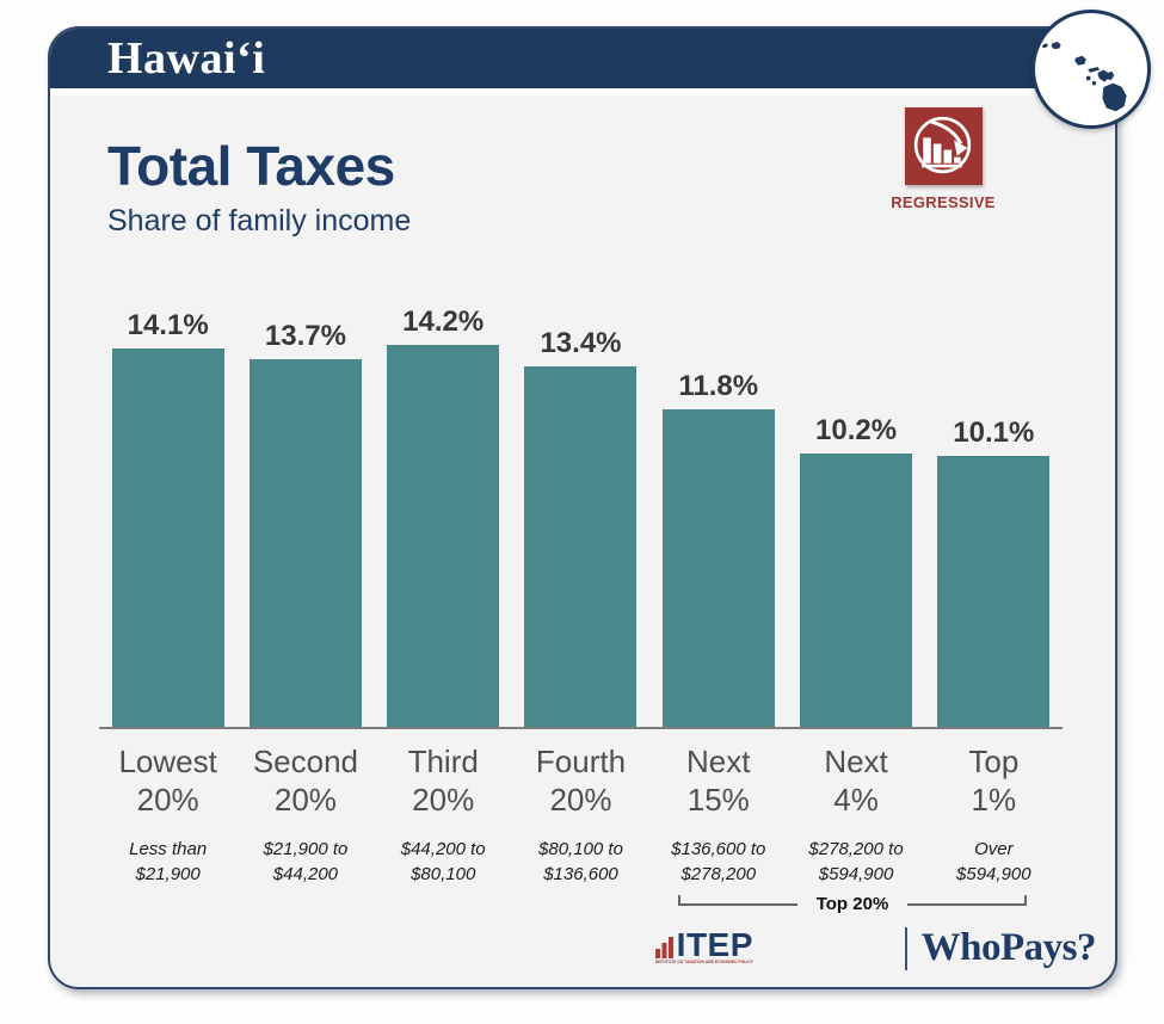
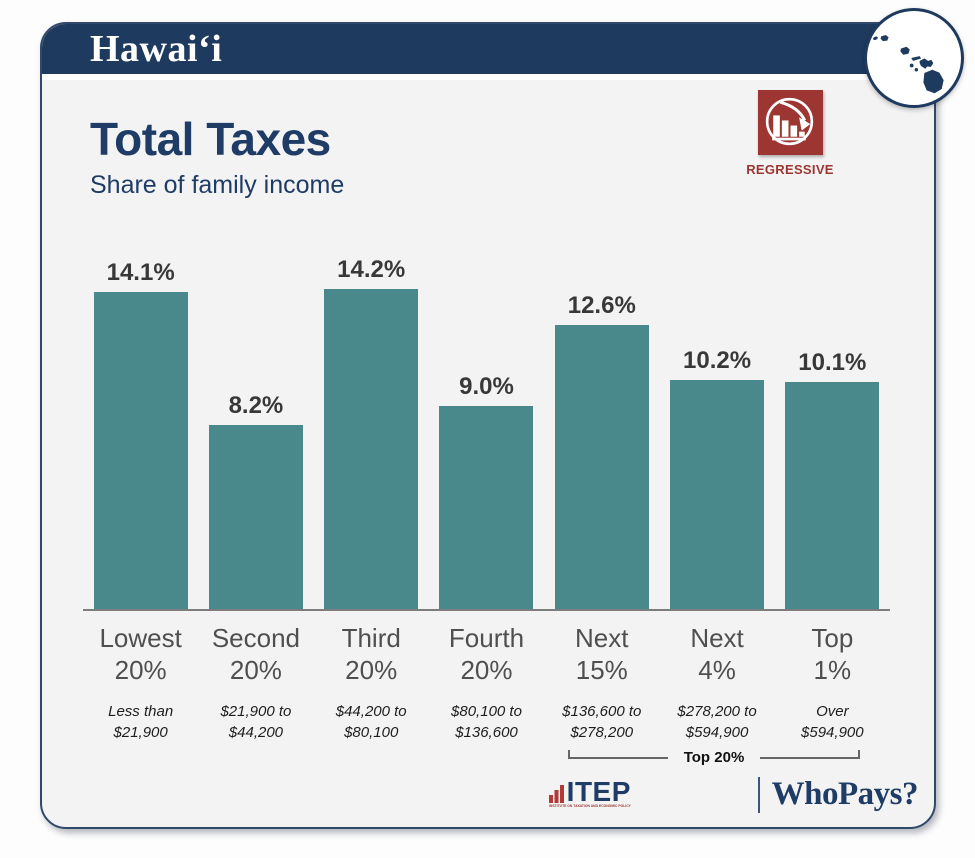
Second 20%: 13.7% -> 8.2%
Fourth 20%: 13.4% -> 9.0%
Next 15%: 11.8% -> 12.6%
